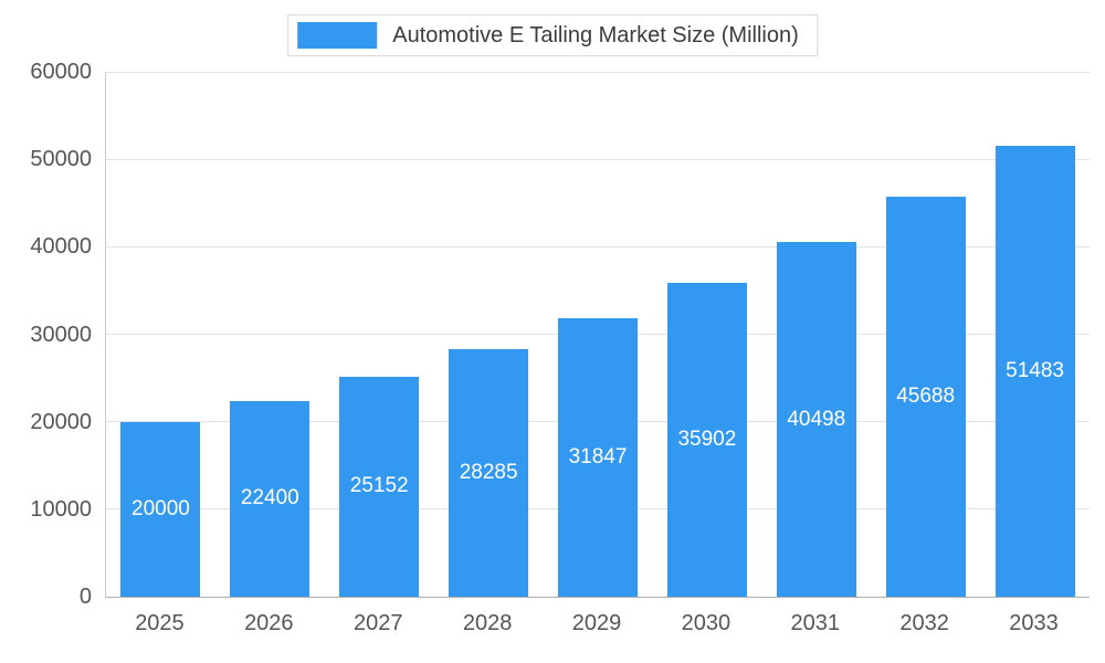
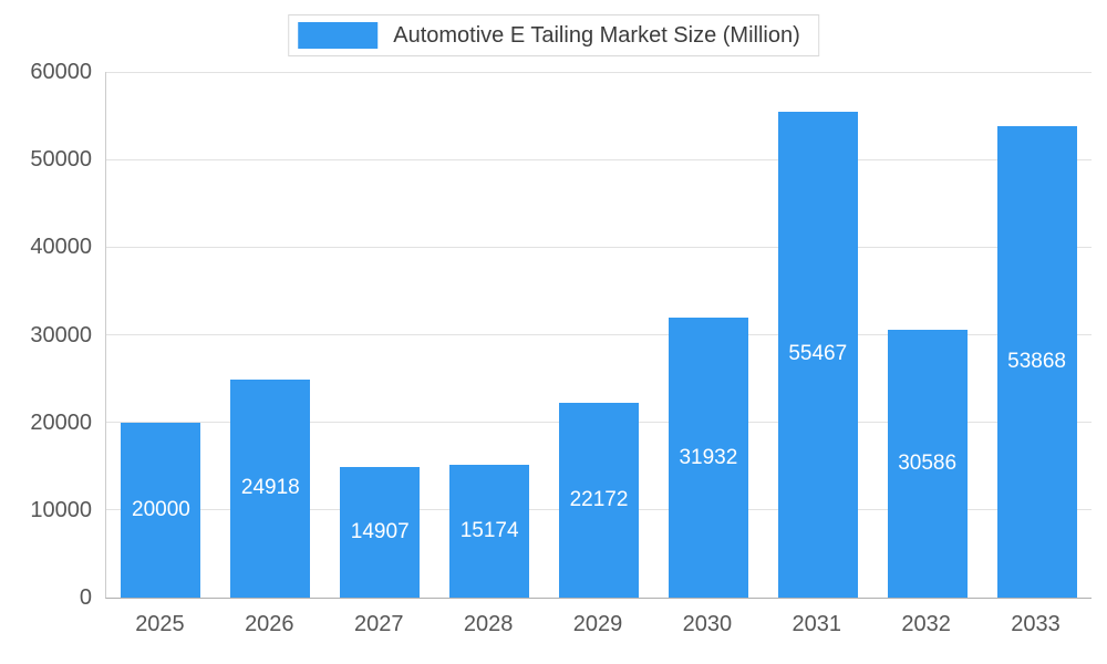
2026: 22400 -> 24918
2027: 25152 -> 14907
2028: 28285 -> 15174
2029: 31847 -> 22172
2030: 35902 -> 31932
2031: 40498 -> 55467
2032: 45688 -> 30586
2033: 51483 -> 53868
